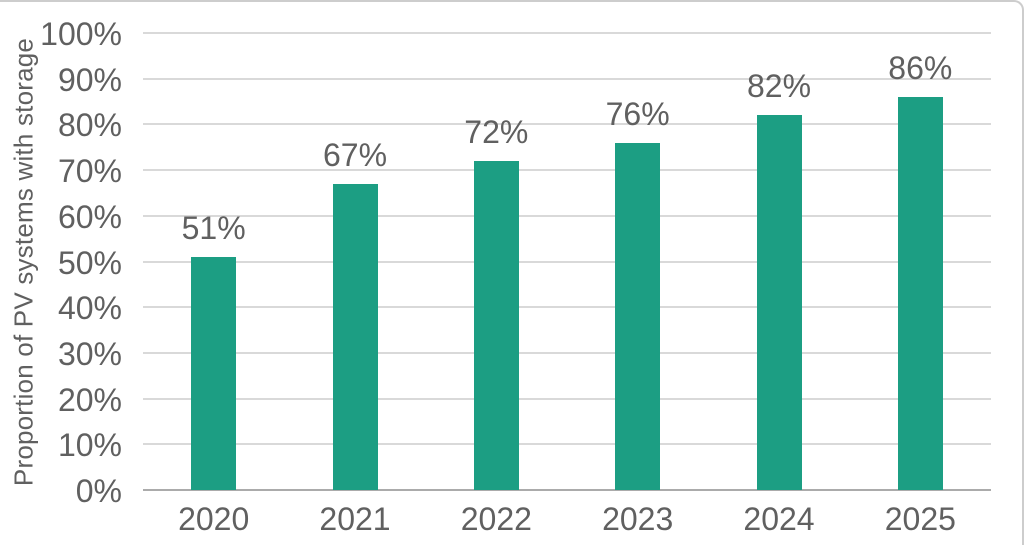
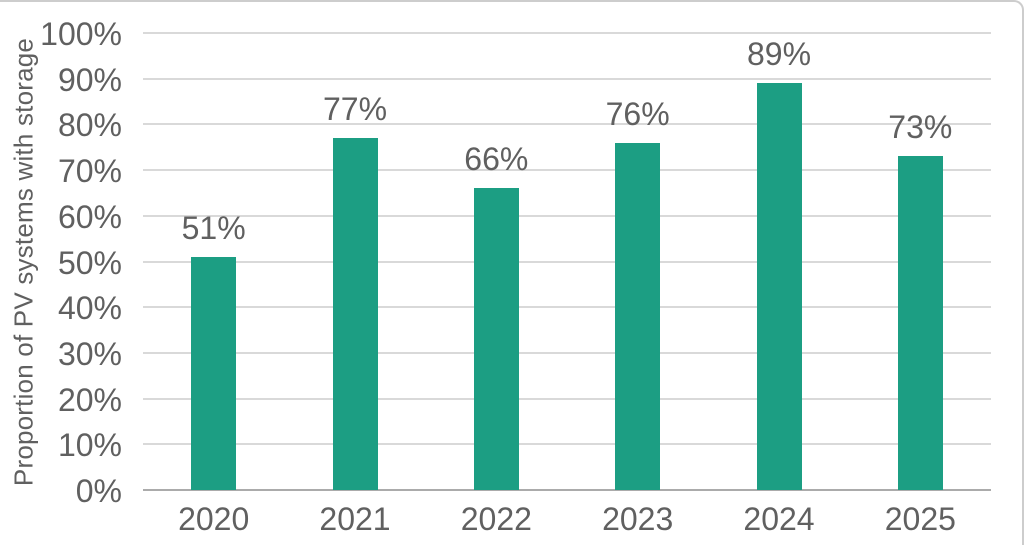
2021: 67% -> 77%
2022: 72% -> 66%
2024: 82% -> 89%
2025: 86% -> 73%
